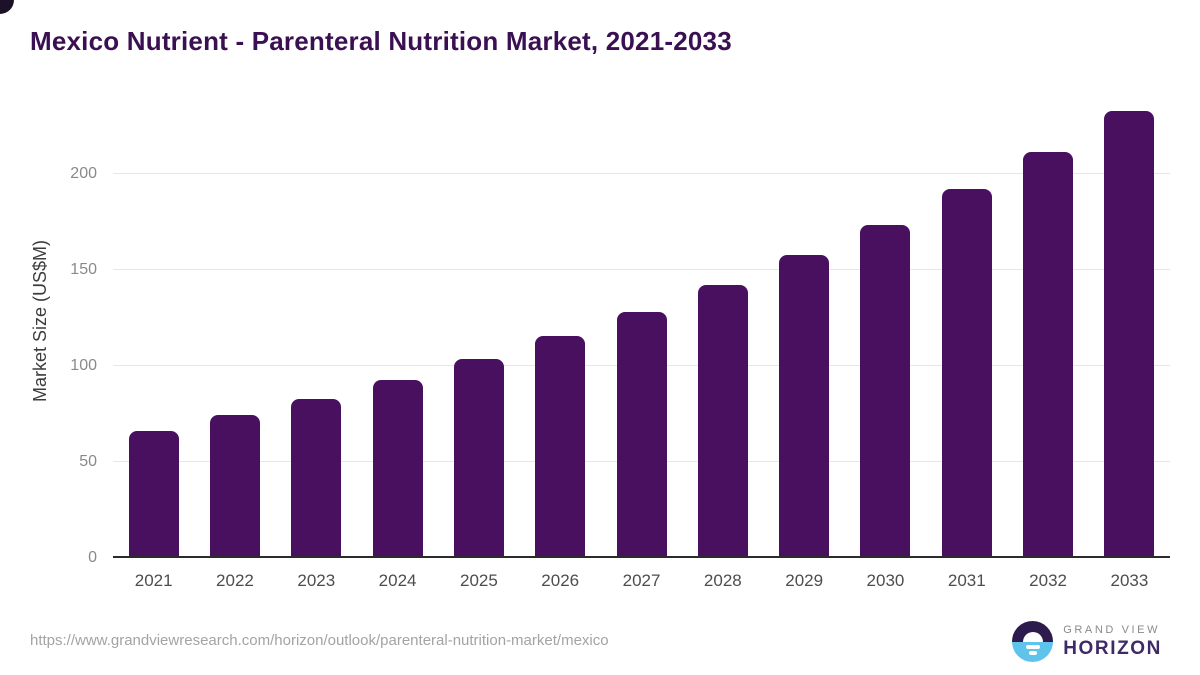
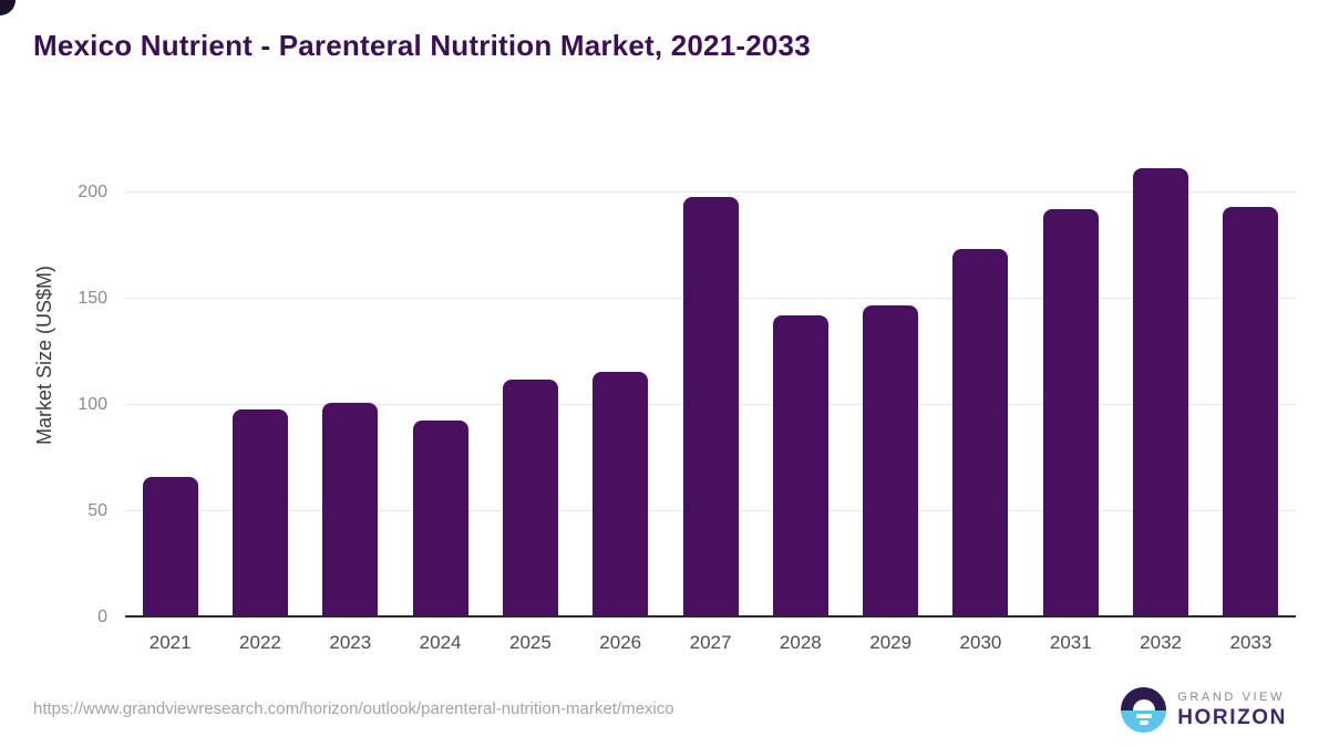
2022: 74 -> 98
2023: 83 -> 101
2025: 104 -> 112
2027: 128 -> 198
2029: 158 -> 147
2033: 233 -> 193
